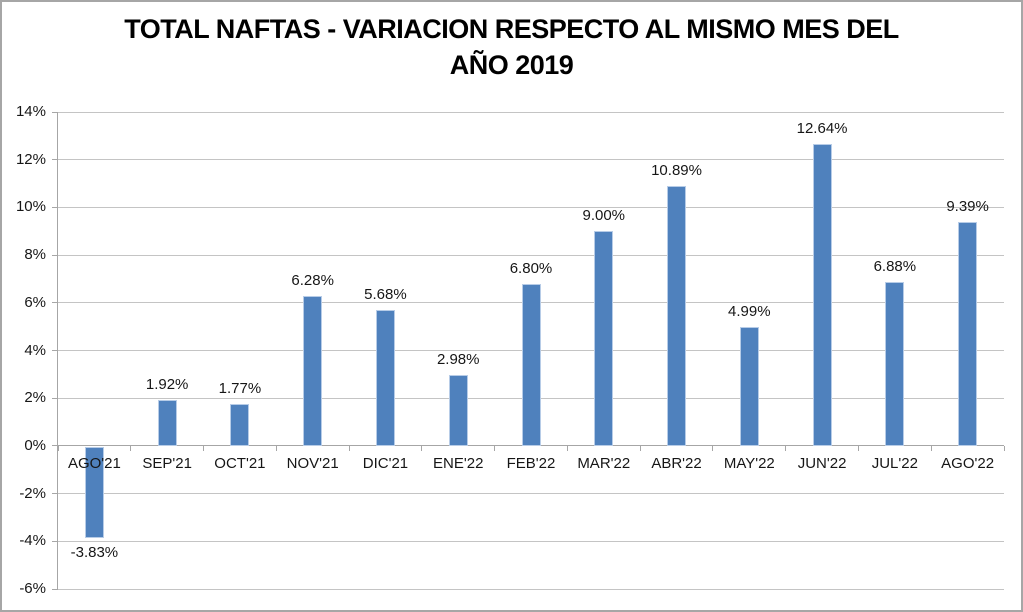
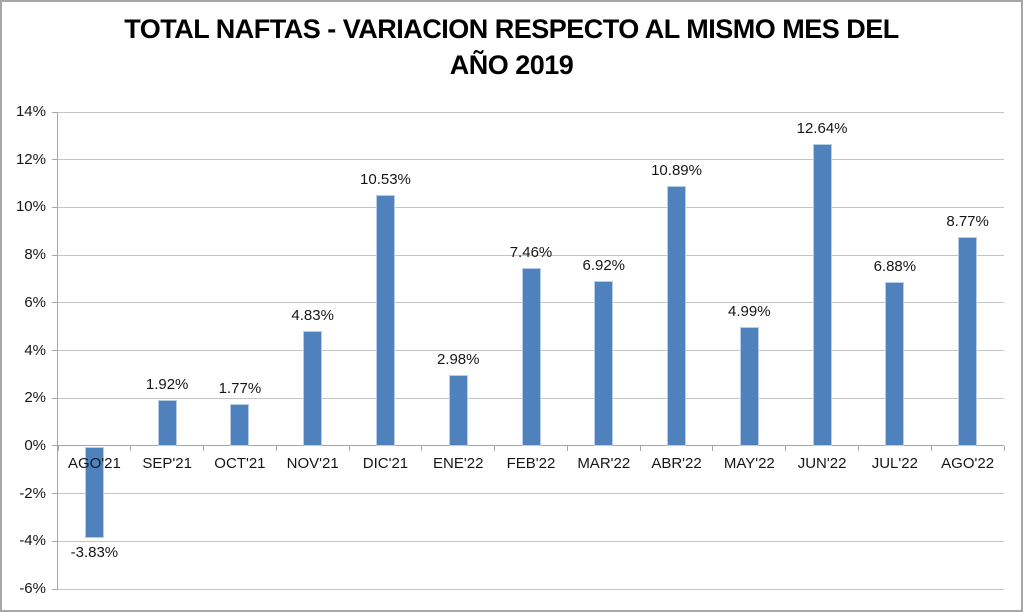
NOV'21: 6.28% -> 4.83%
DIC'21: 5.68% -> 10.53%
FEB'22: 6.80% -> 7.46%
MAR'22: 9.00% -> 6.92%
AGO'22: 9.39% -> 8.77%
